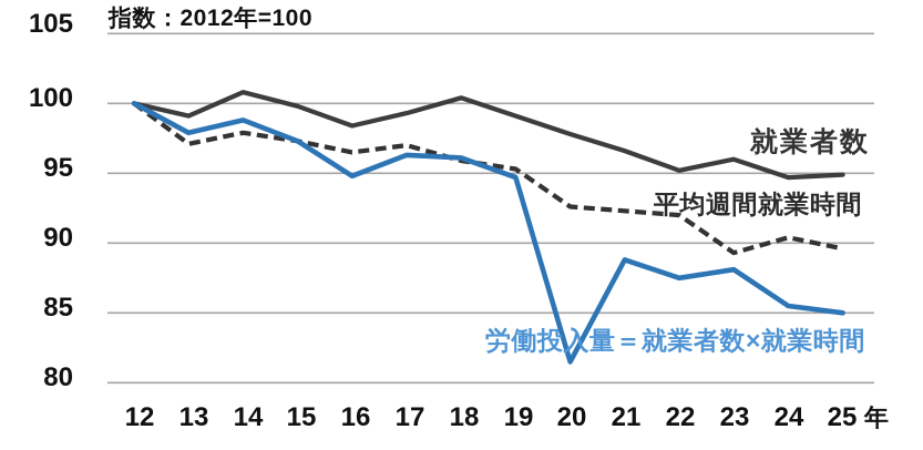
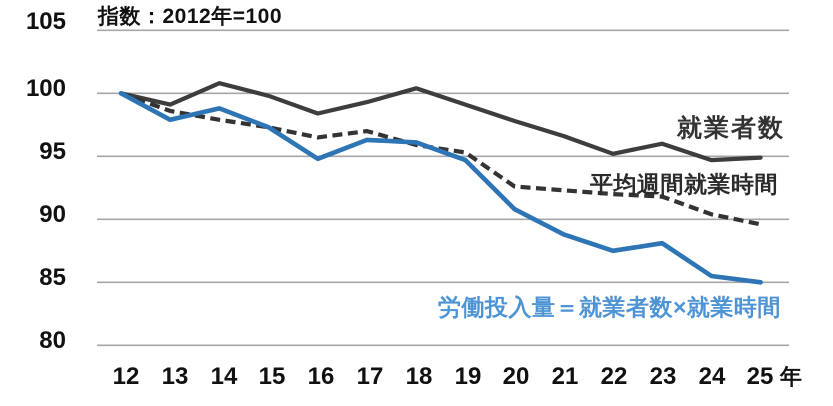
平均週間就業時間/13: 97.1 -> 98.6
労働投入量＝就業者数×就業時間/20: 81.5 -> 90.8
平均週間就業時間/23: 89.3 -> 91.8
